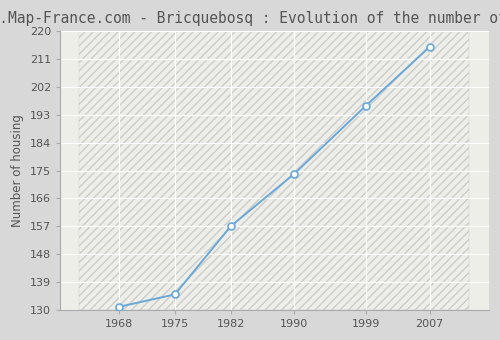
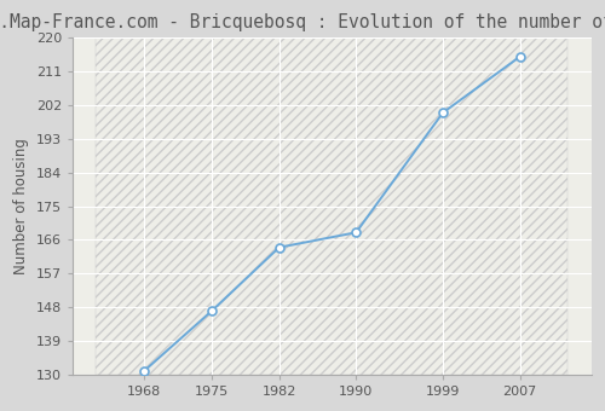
1975: 135 -> 147
1982: 157 -> 164
1990: 174 -> 168
1999: 196 -> 200
